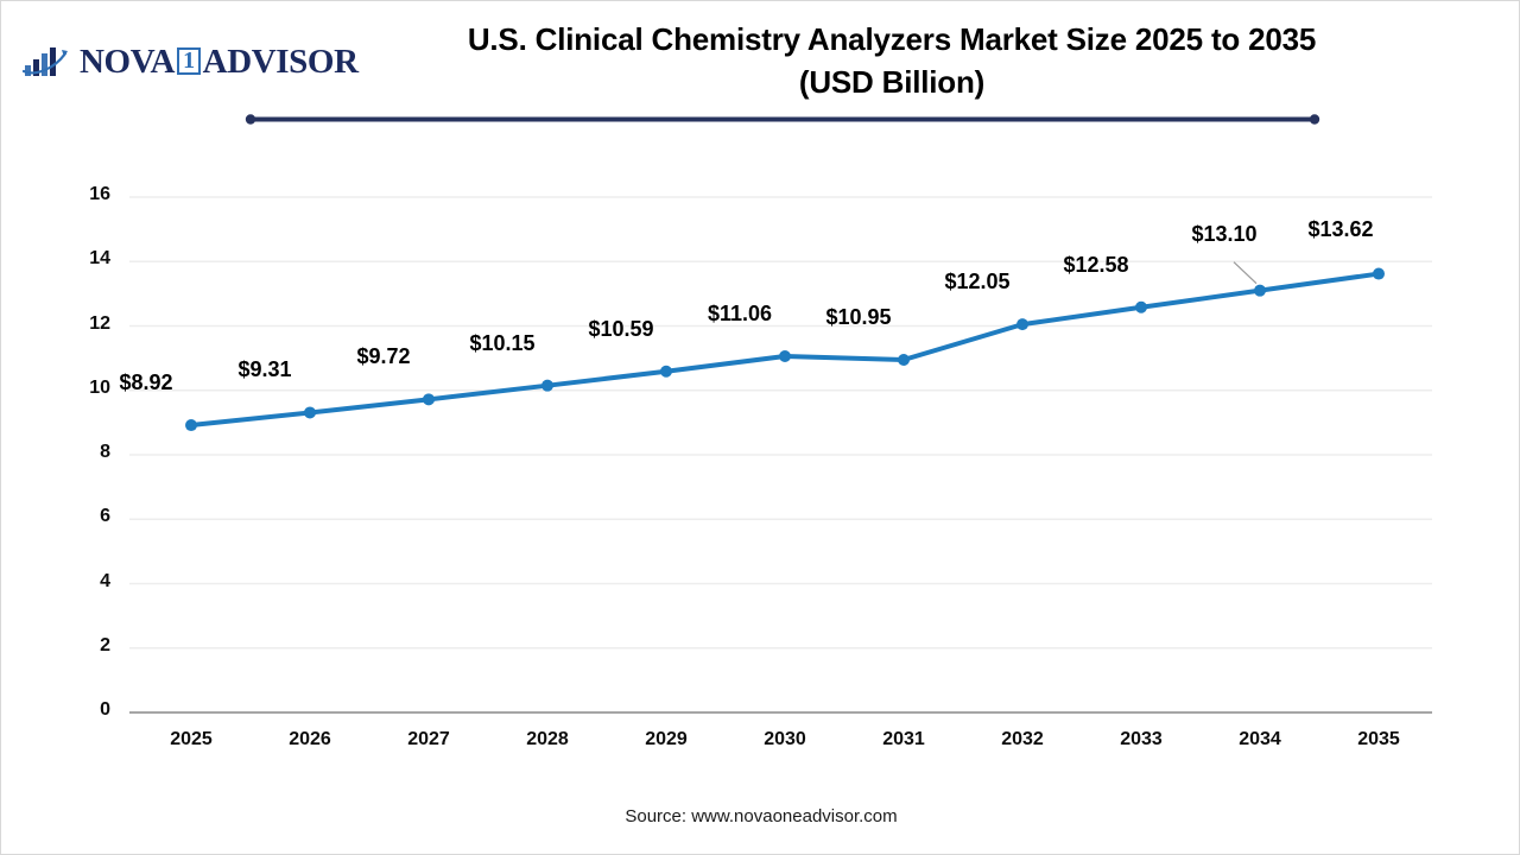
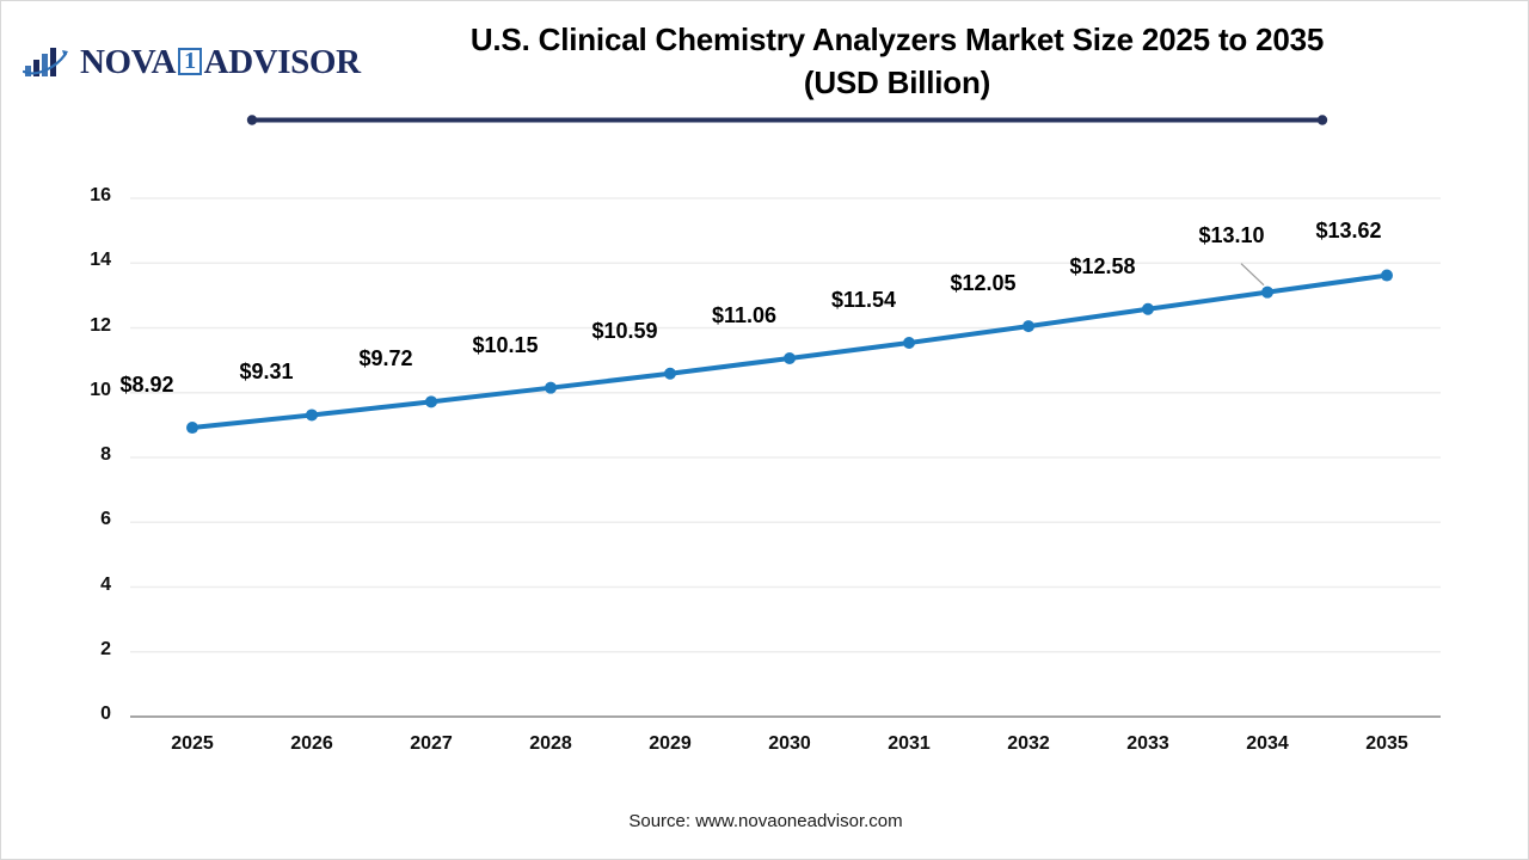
2031: $10.95 -> $11.54
